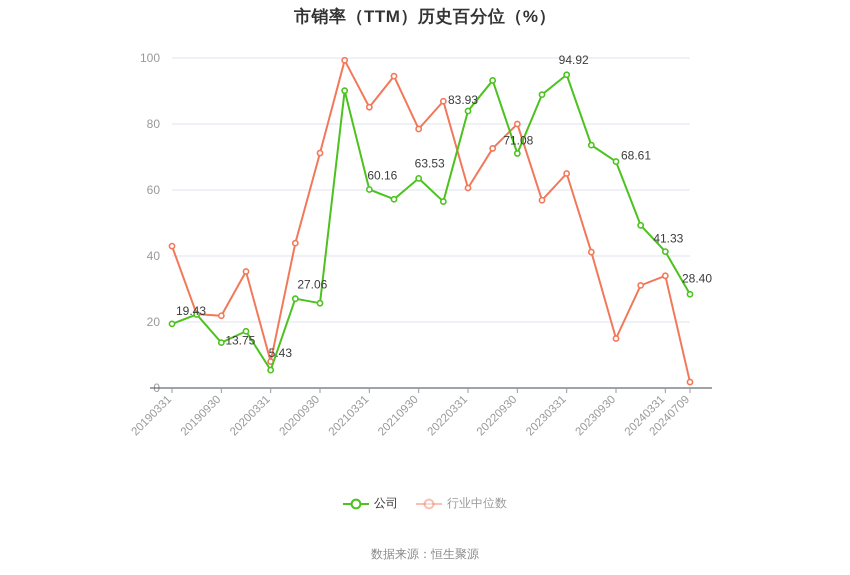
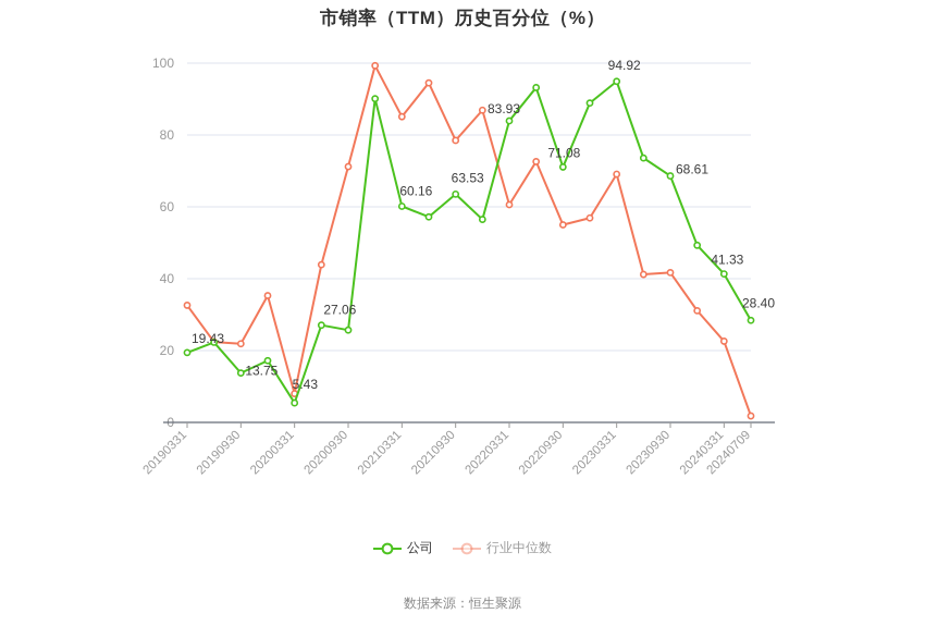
行业中位数/20190331: 43 -> 33
行业中位数/20220930: 80 -> 55
行业中位数/20230331: 65 -> 69
行业中位数/20230930: 15 -> 42
行业中位数/20240331: 34 -> 23
